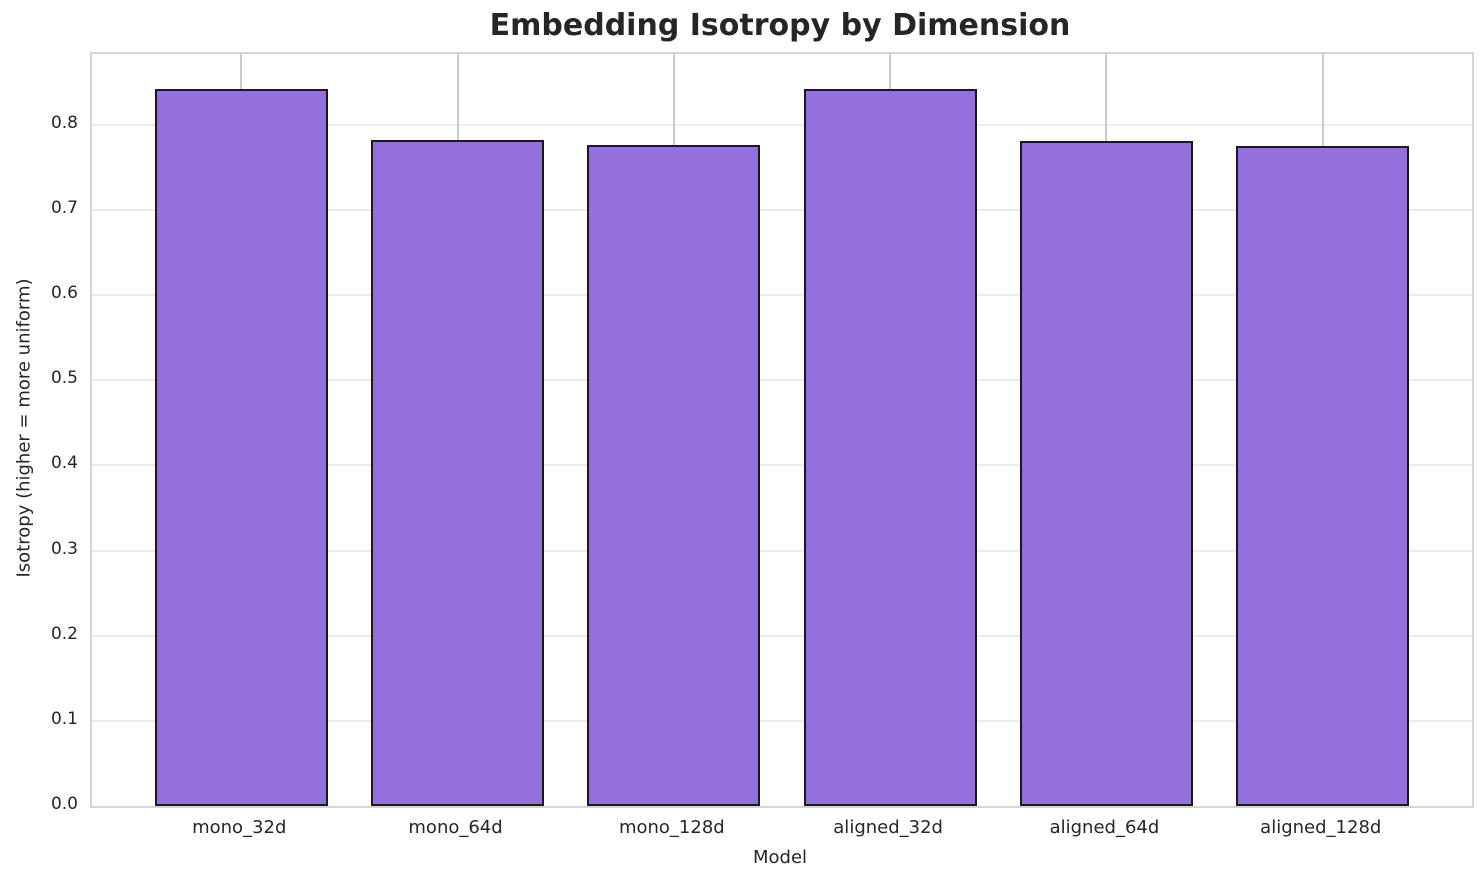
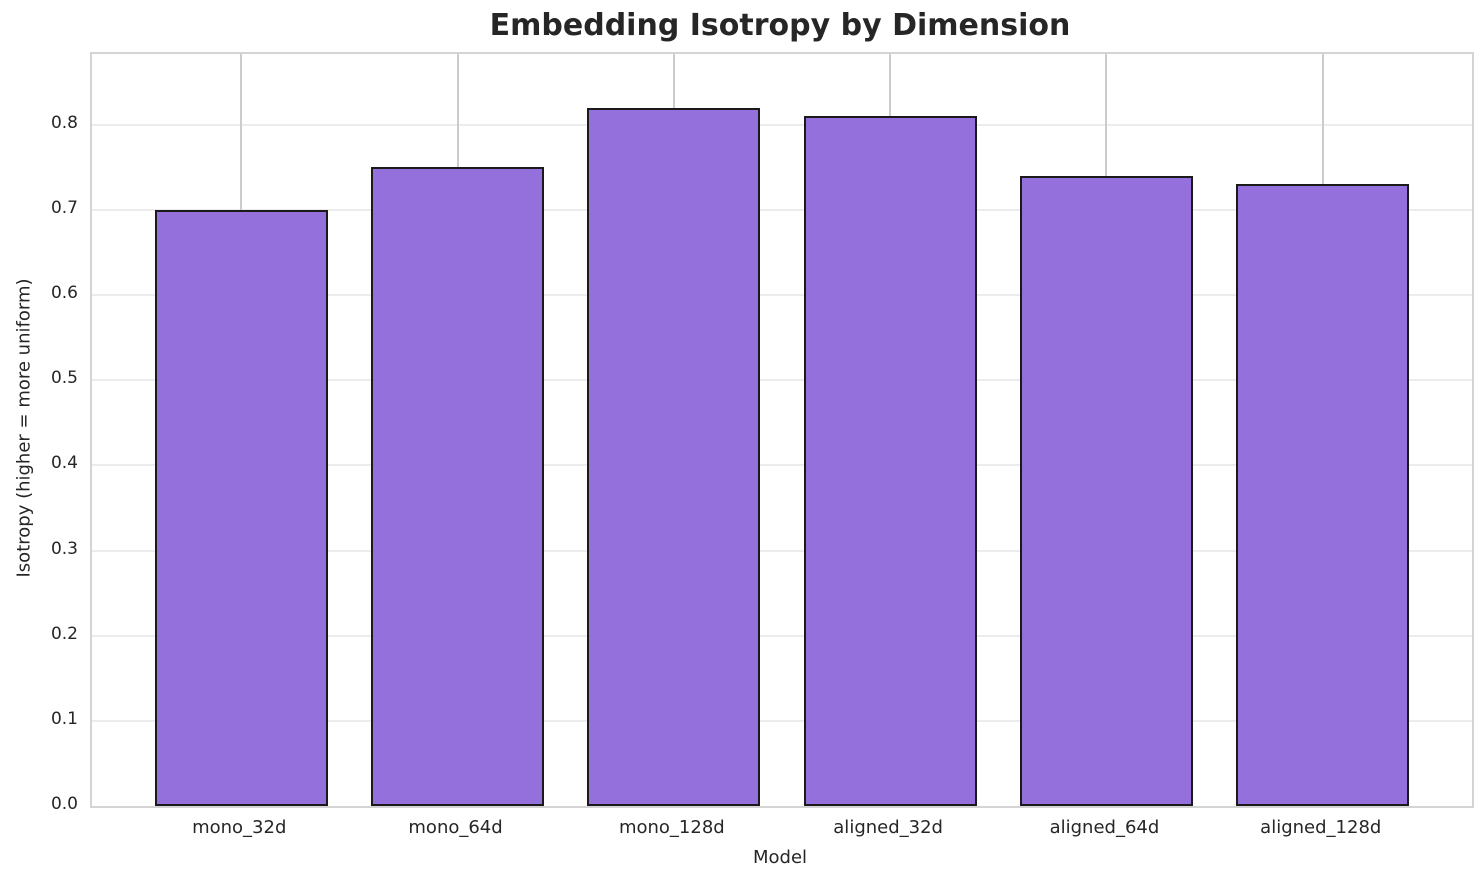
mono_32d: 0.84 -> 0.70
mono_64d: 0.78 -> 0.75
mono_128d: 0.78 -> 0.82
aligned_32d: 0.84 -> 0.81
aligned_64d: 0.78 -> 0.74
aligned_128d: 0.78 -> 0.73
